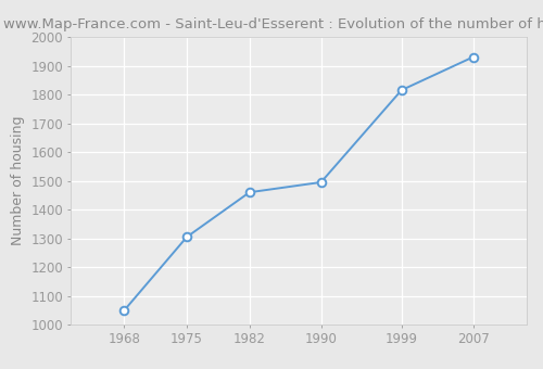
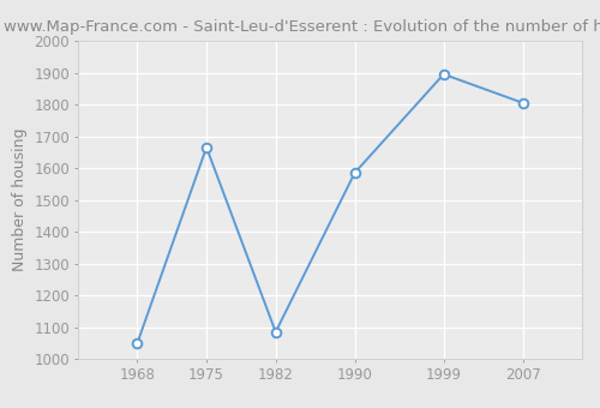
1975: 1305 -> 1665
1982: 1460 -> 1085
1990: 1495 -> 1585
1999: 1815 -> 1895
2007: 1930 -> 1805
